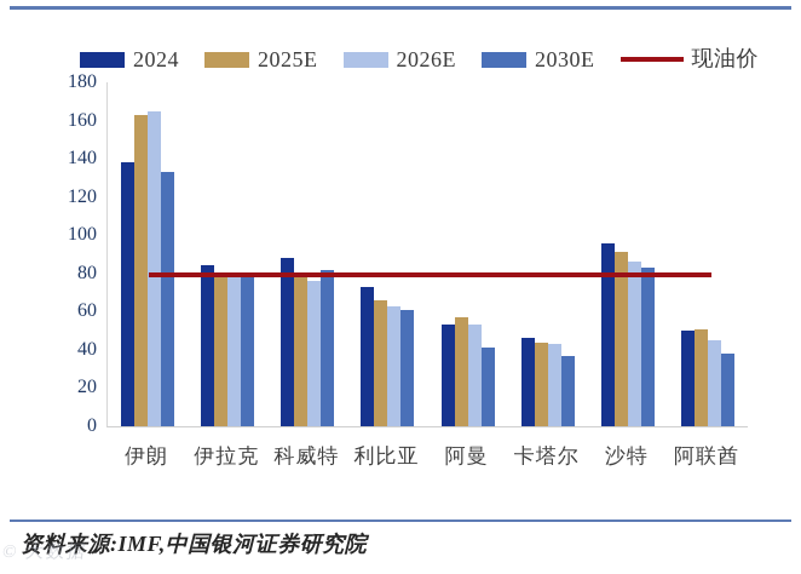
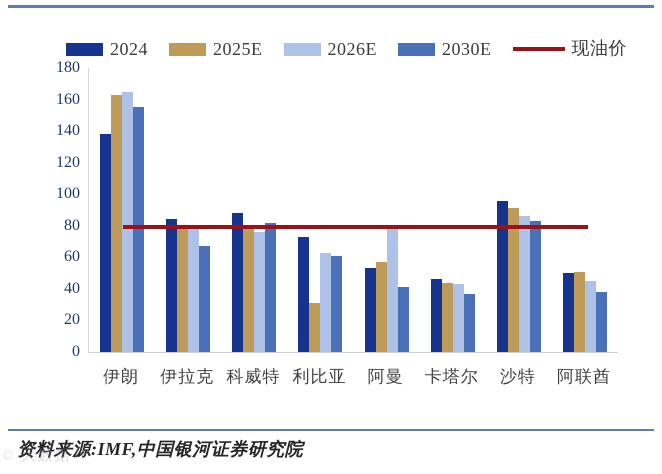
2030E/伊朗: 133 -> 155
2030E/伊拉克: 78 -> 67
2025E/利比亚: 66 -> 31
2026E/阿曼: 53 -> 80
